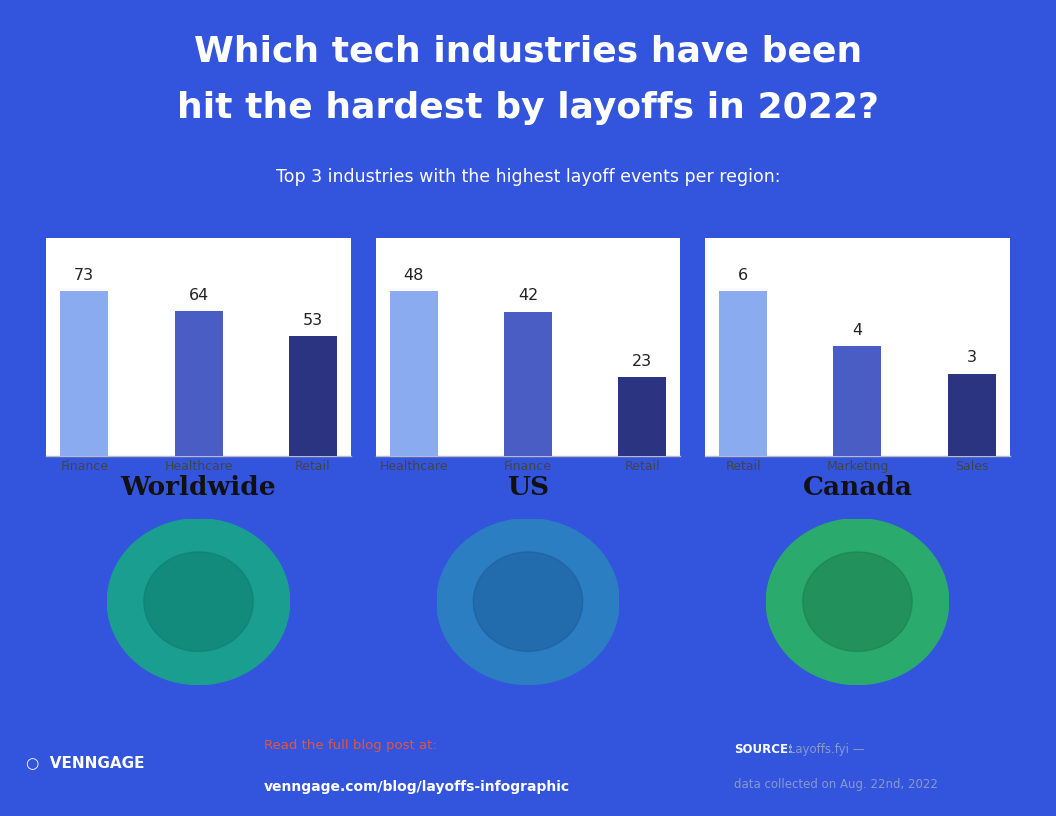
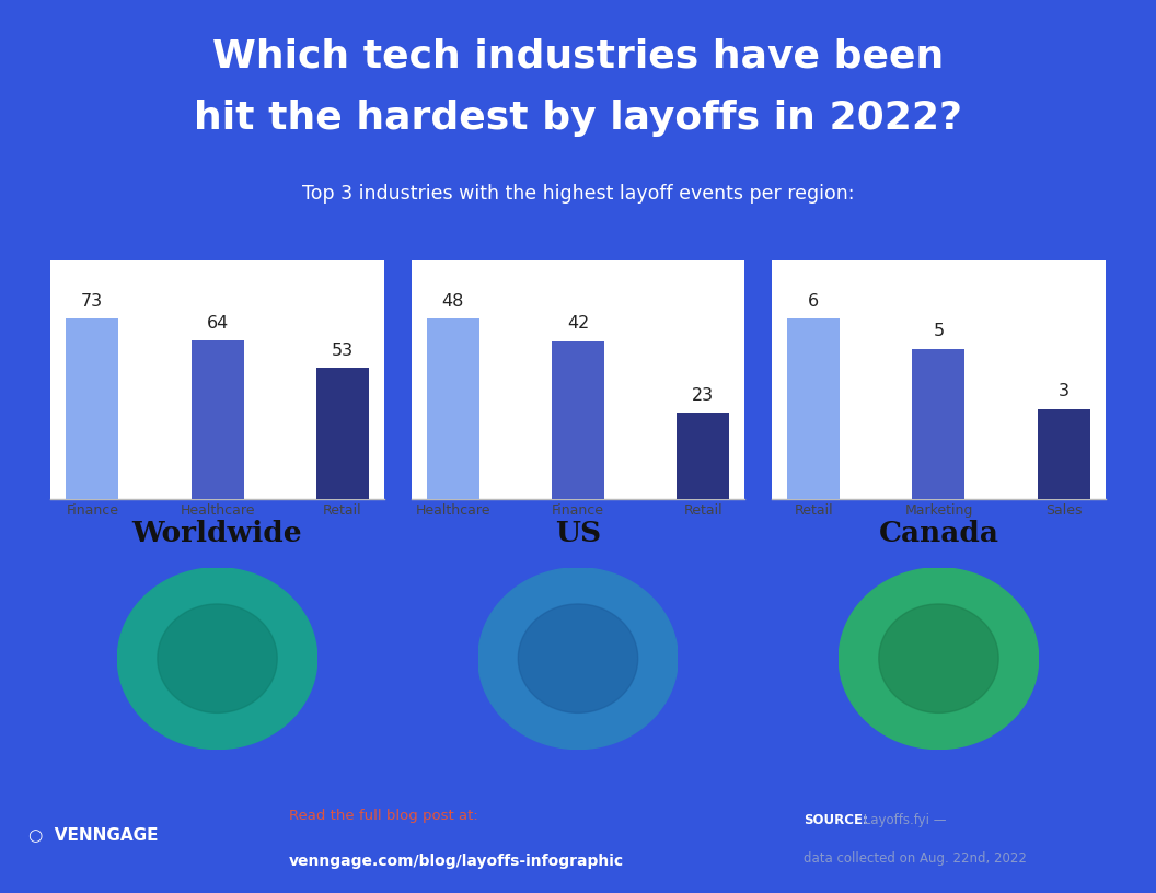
Marketing: 4 -> 5
